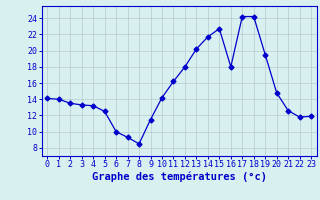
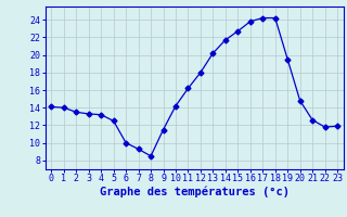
16: 18.0 -> 23.8
